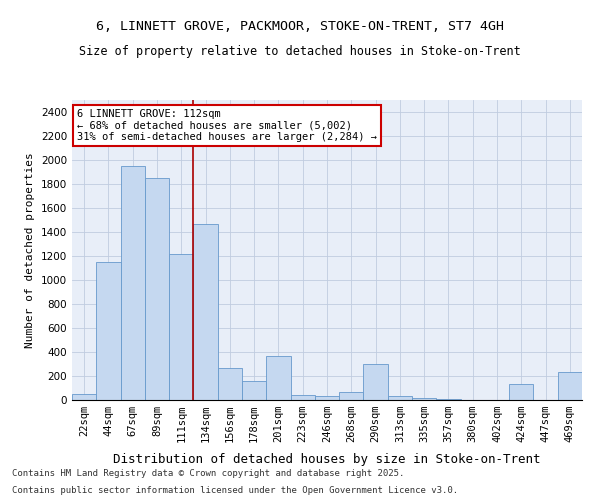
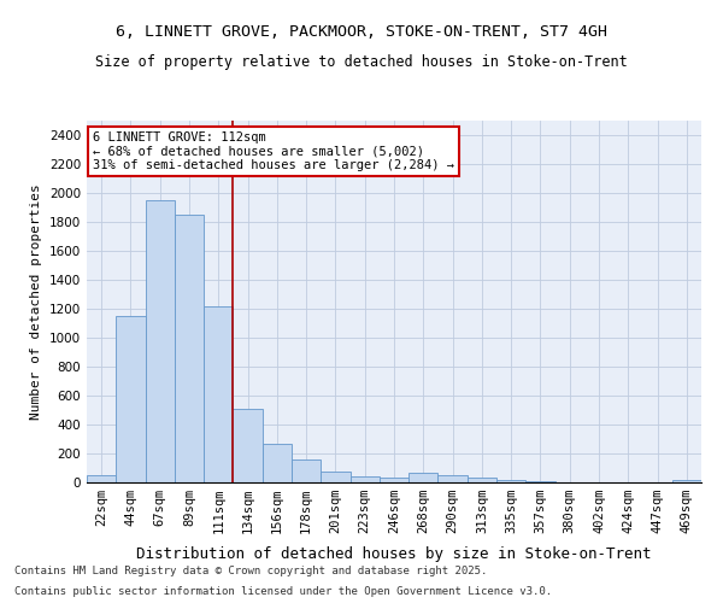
134sqm: 1470 -> 510
201sqm: 370 -> 80
290sqm: 300 -> 50
424sqm: 130 -> 0
469sqm: 230 -> 20
